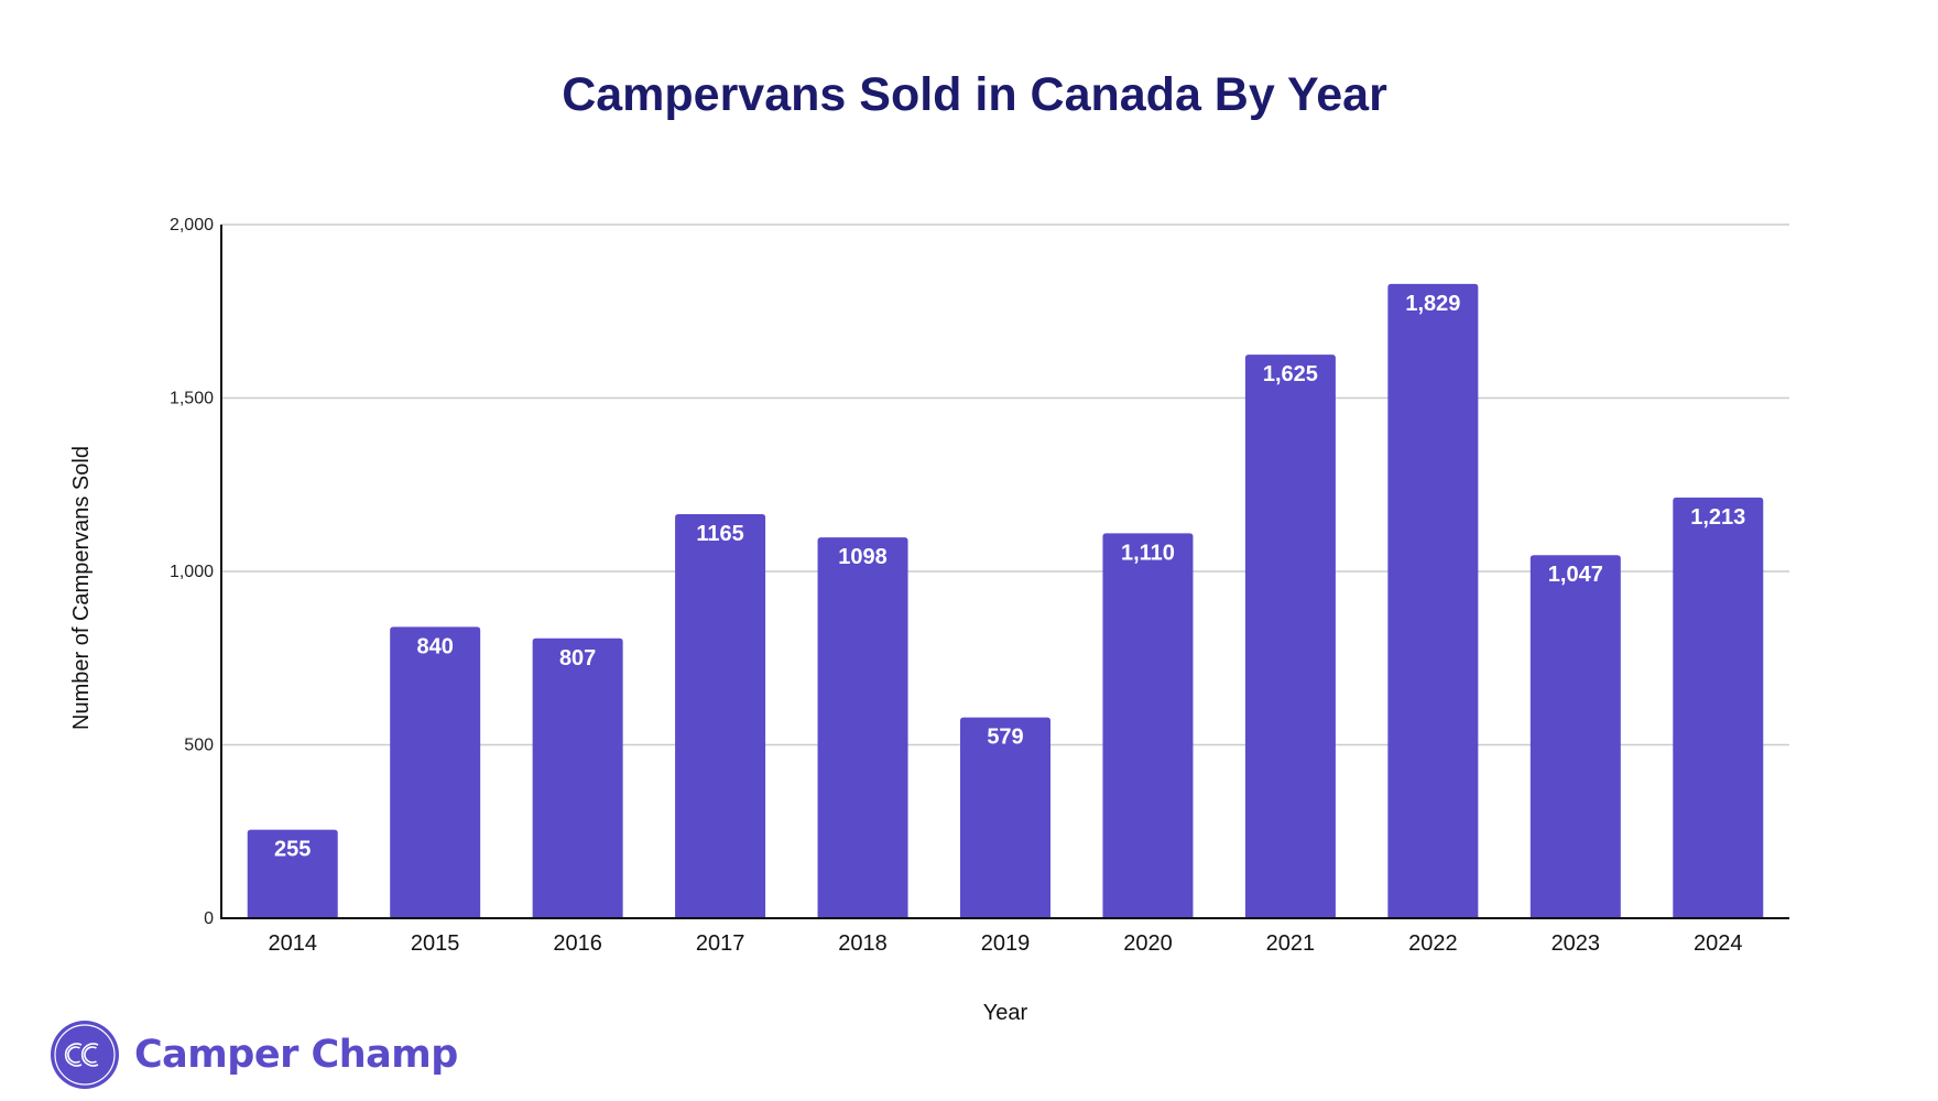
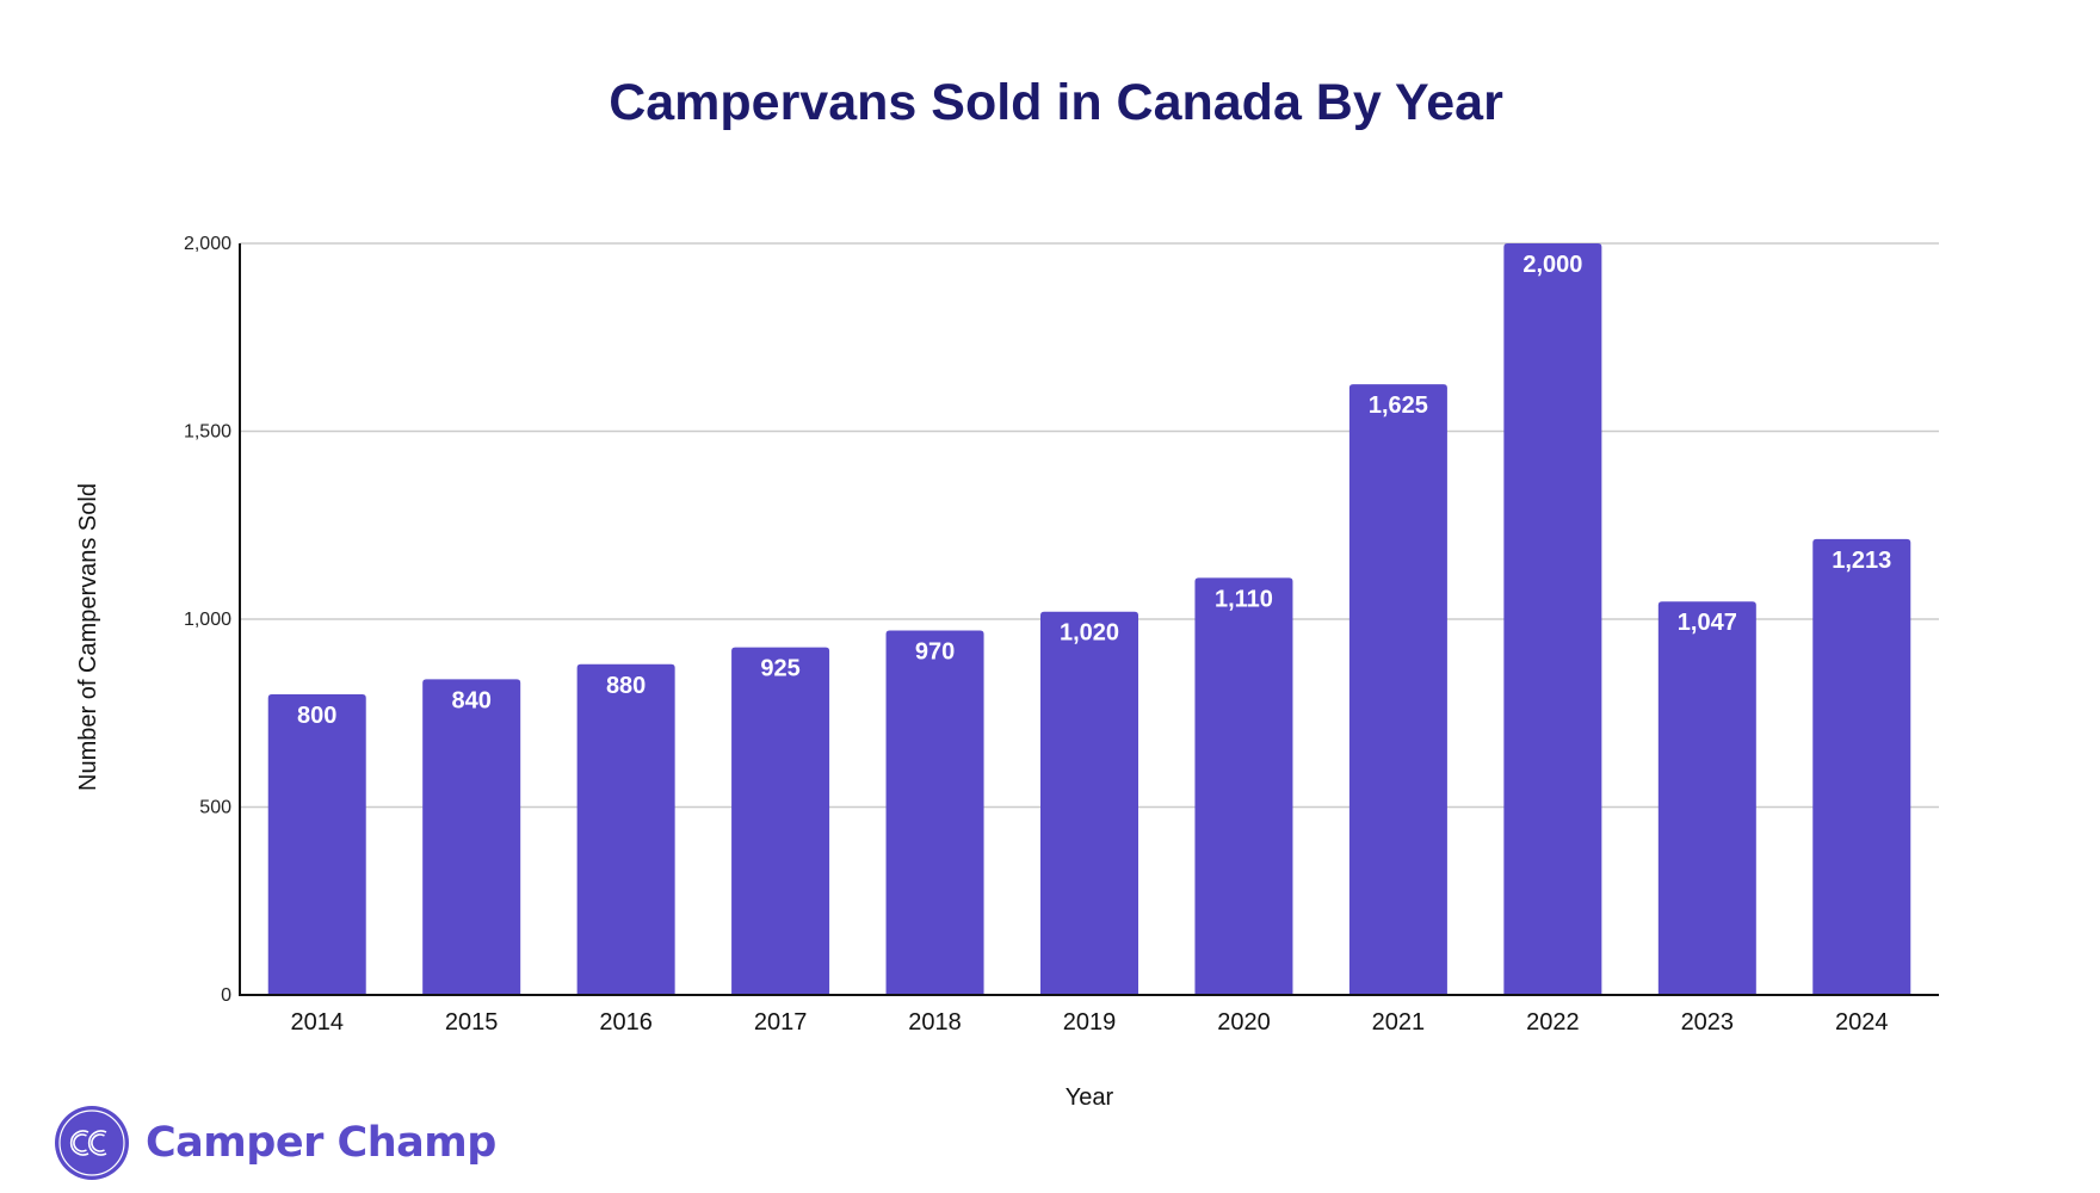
2014: 255 -> 800
2016: 807 -> 880
2017: 1165 -> 925
2018: 1098 -> 970
2019: 579 -> 1,020
2022: 1,829 -> 2,000
